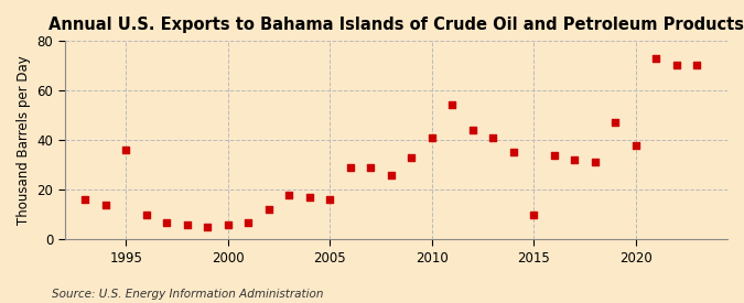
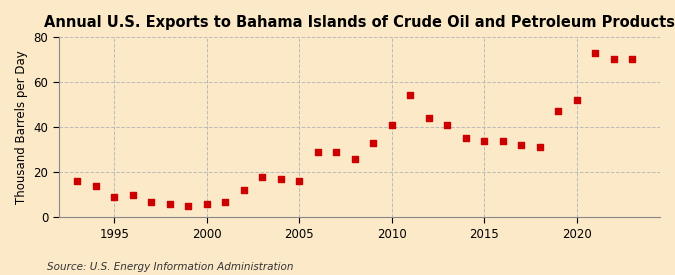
1995: 36 -> 9
2015: 10 -> 34
2020: 38 -> 52
